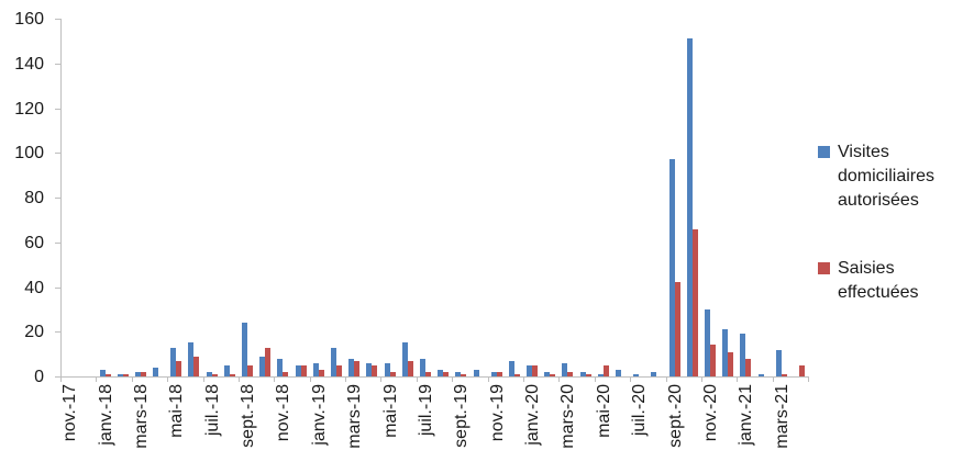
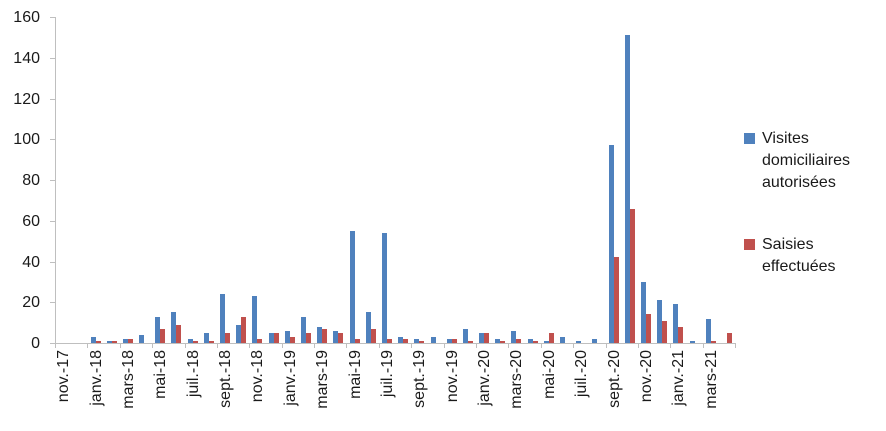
Visites domiciliaires autorisées/nov.-18: 8 -> 23
Visites domiciliaires autorisées/mai-19: 6 -> 55
Visites domiciliaires autorisées/juil.-19: 8 -> 54
